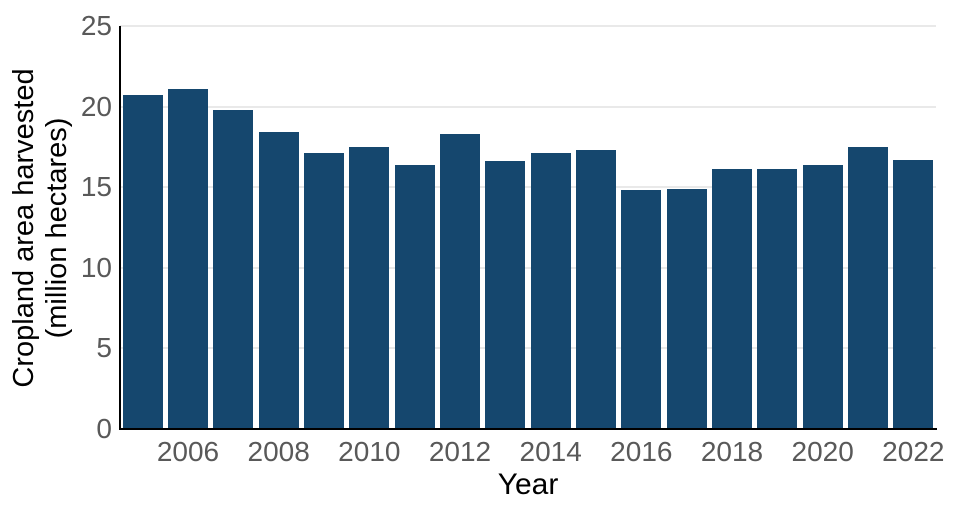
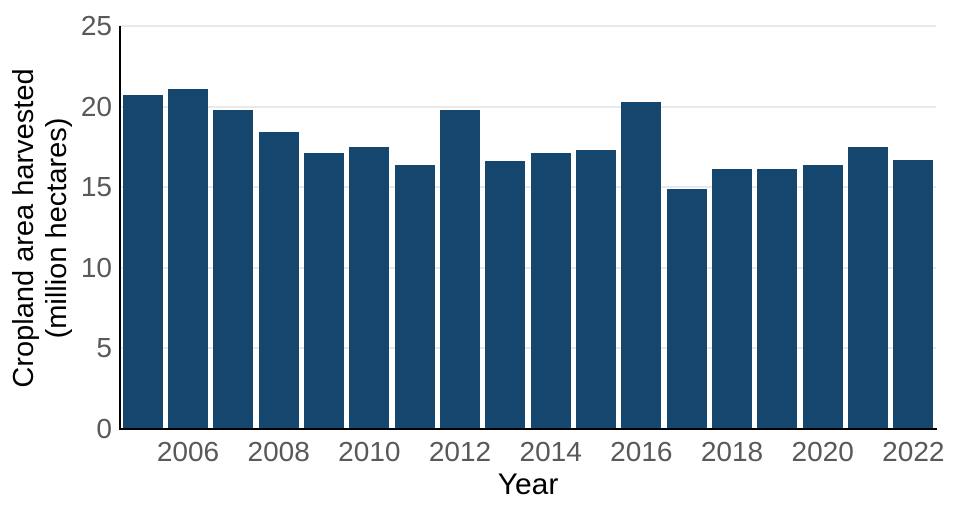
2012: 18.3 -> 19.8
2016: 14.8 -> 20.3
